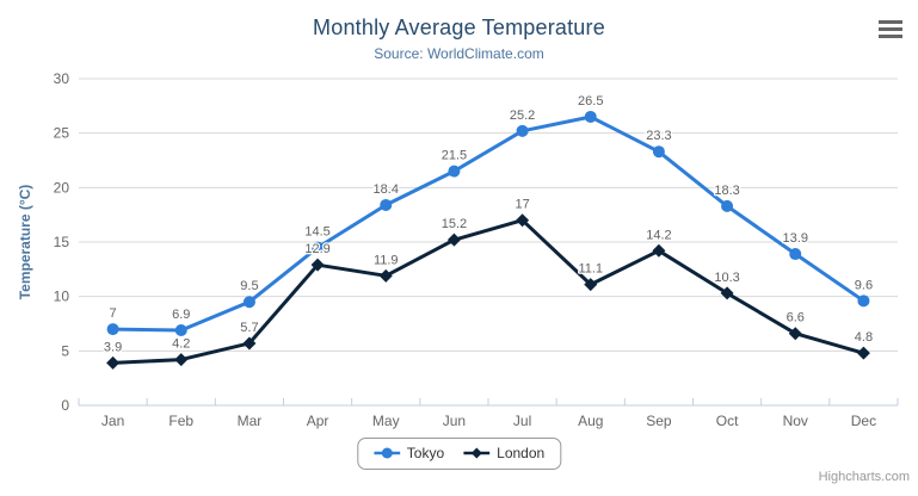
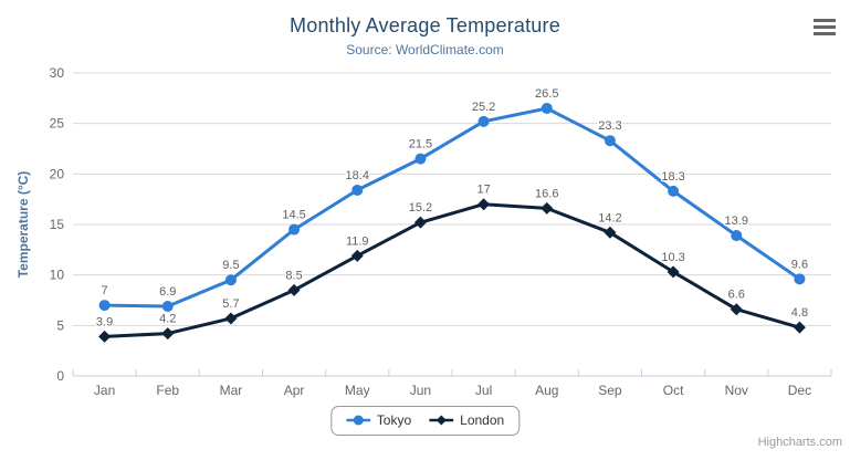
London/Apr: 12.9 -> 8.5
London/Aug: 11.1 -> 16.6
